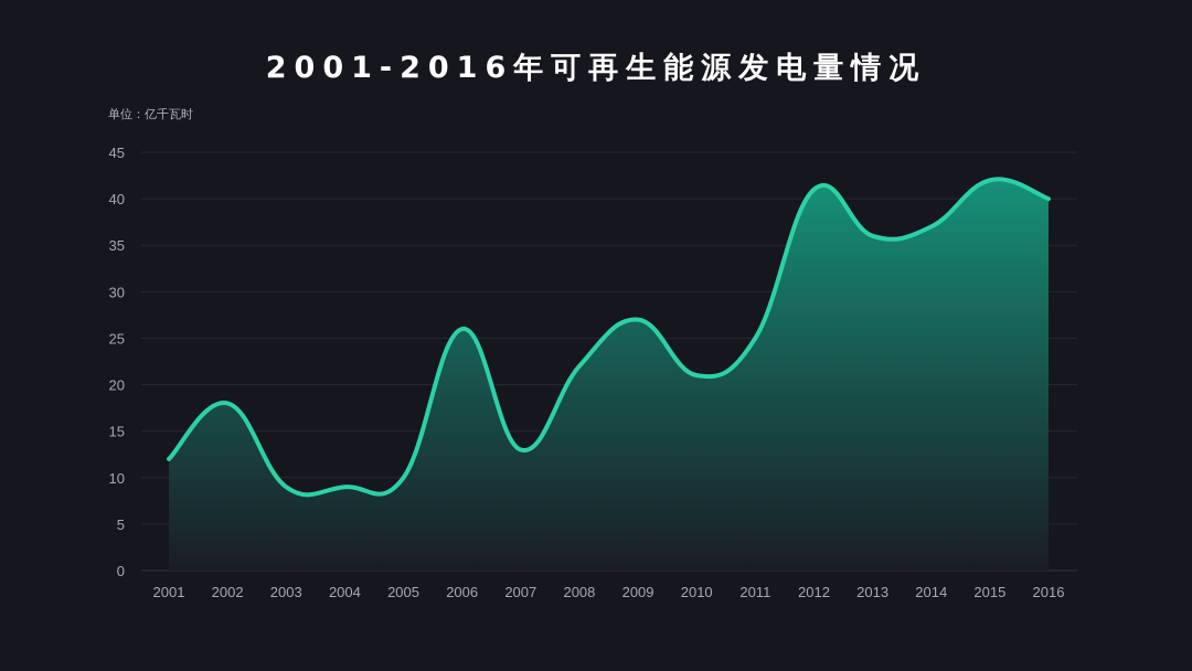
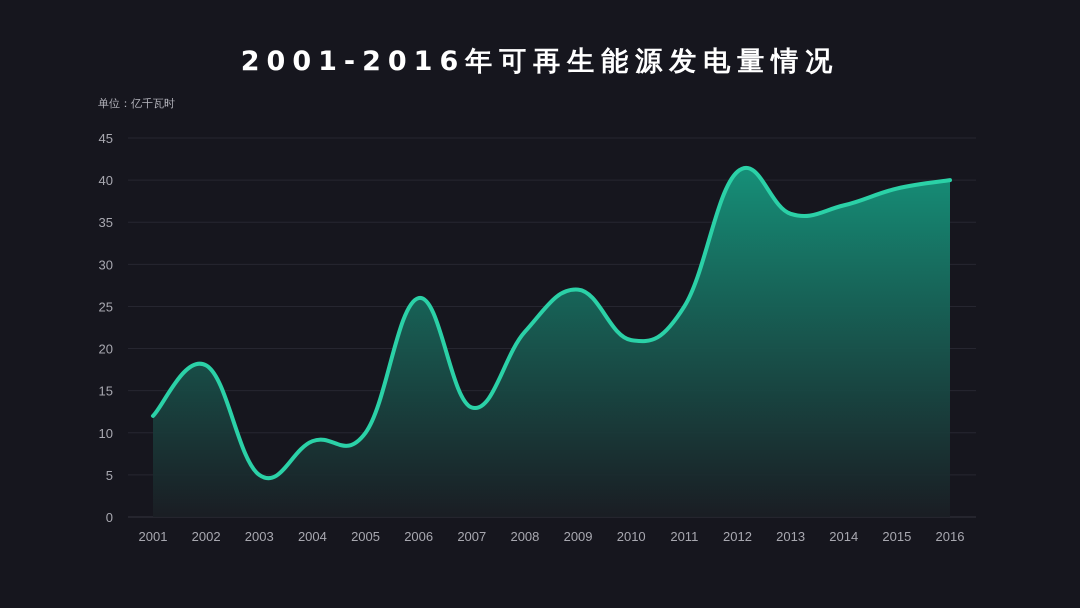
2003: 9 -> 5
2015: 42 -> 39
